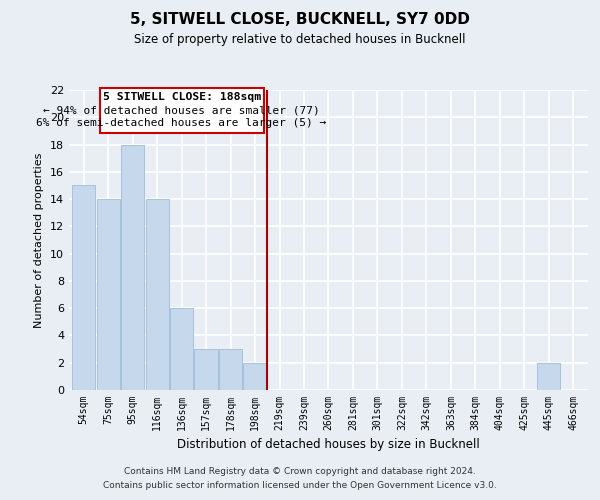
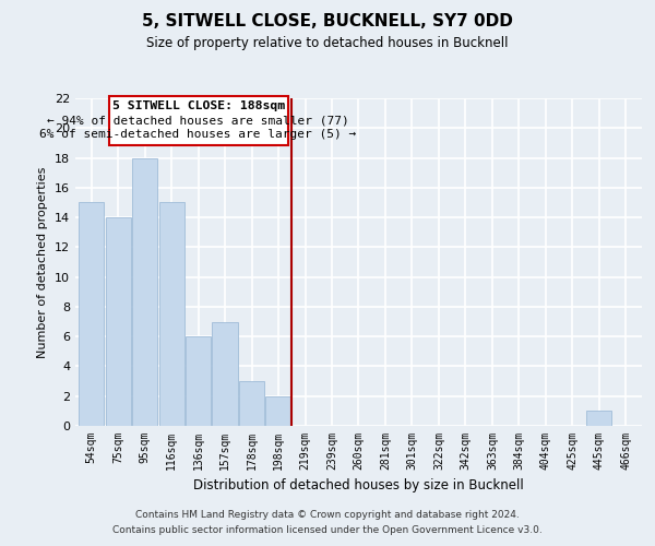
116sqm: 14 -> 15
157sqm: 3 -> 7
445sqm: 2 -> 1
